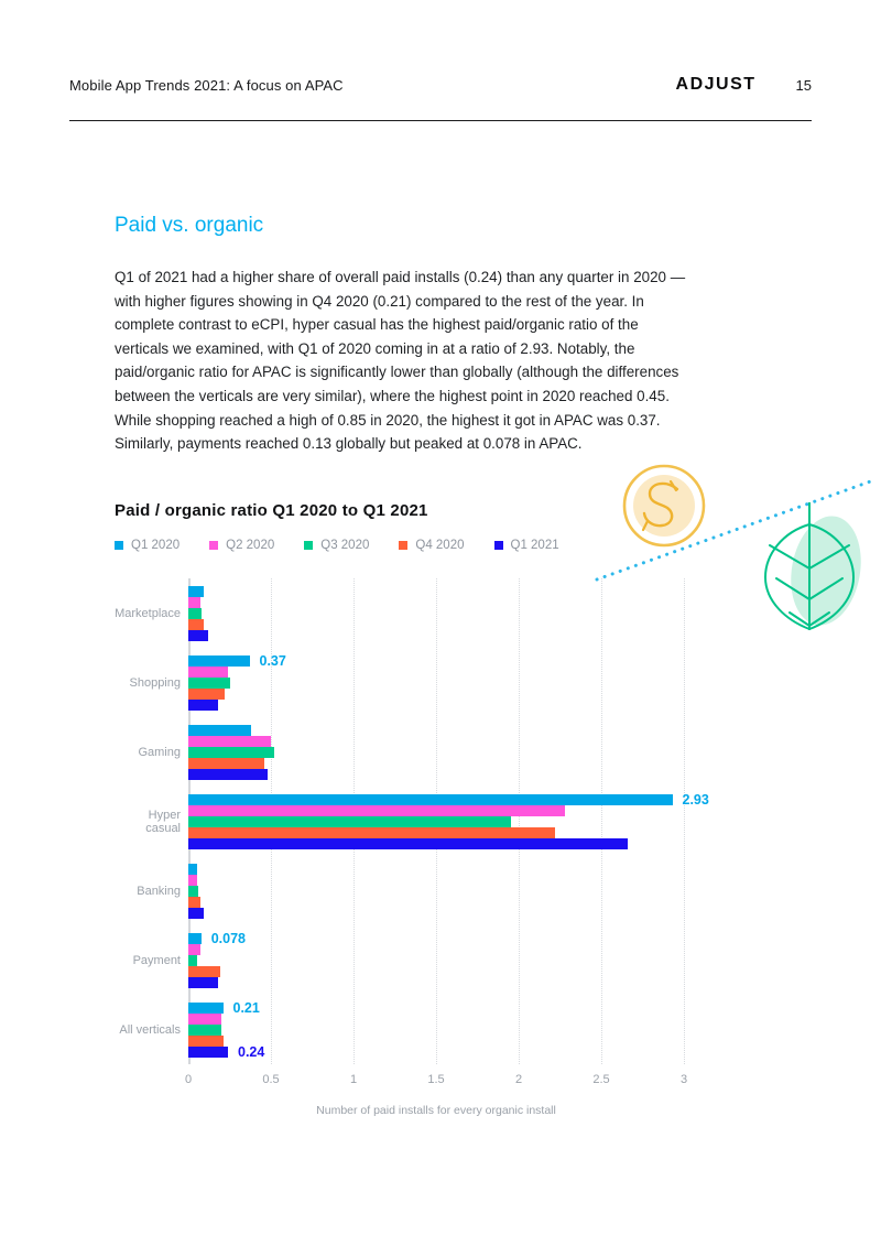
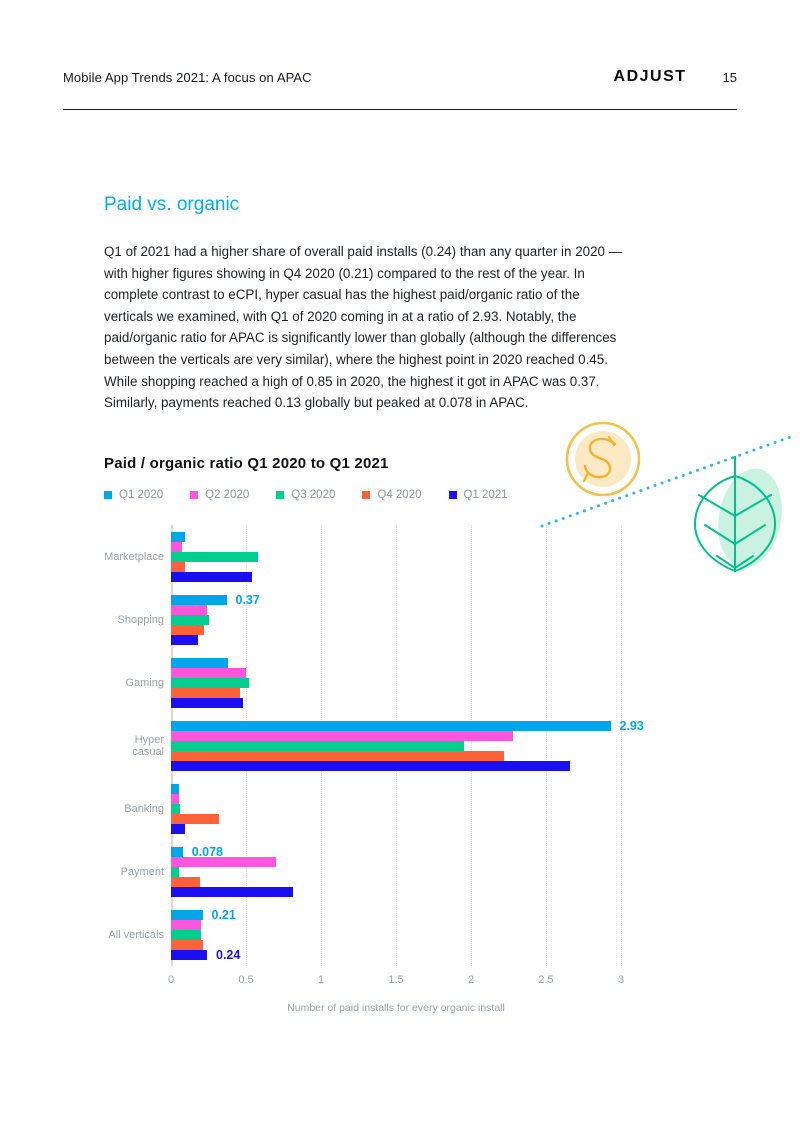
Q3 2020/Marketplace: 0.08 -> 0.58
Q1 2021/Marketplace: 0.12 -> 0.54
Q4 2020/Banking: 0.07 -> 0.32
Q2 2020/Payment: 0.07 -> 0.70
Q1 2021/Payment: 0.18 -> 0.81
